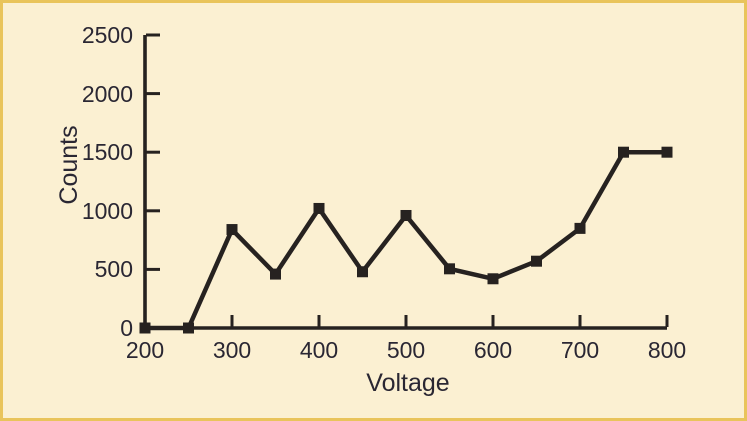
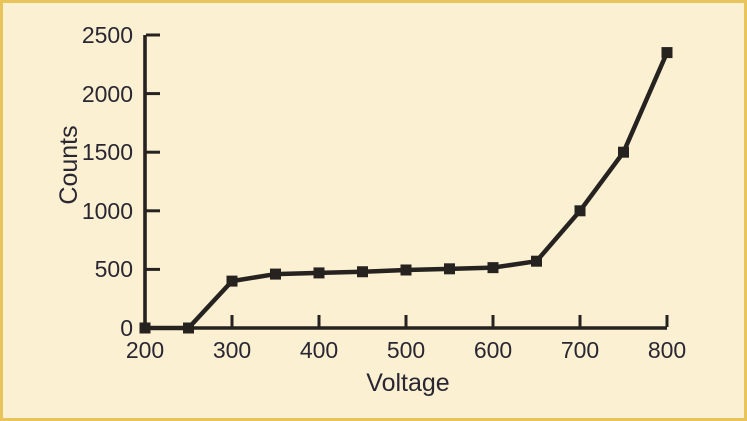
300: 840 -> 400
400: 1020 -> 470
500: 960 -> 500
600: 420 -> 520
700: 850 -> 1000
800: 1500 -> 2350
